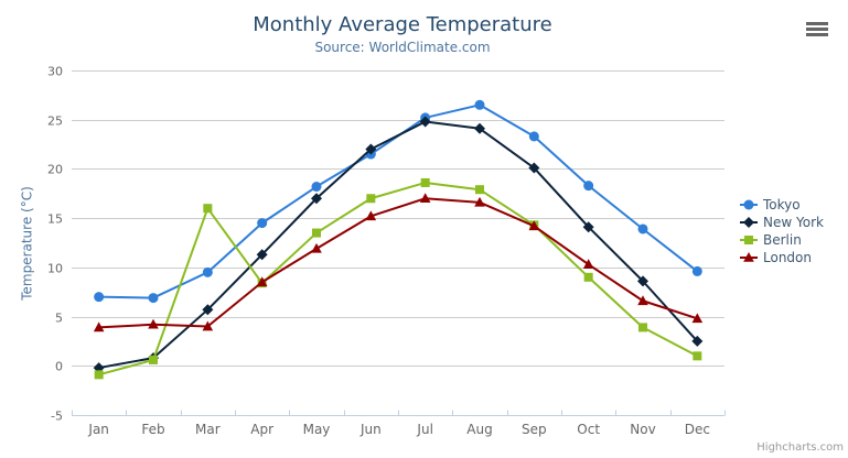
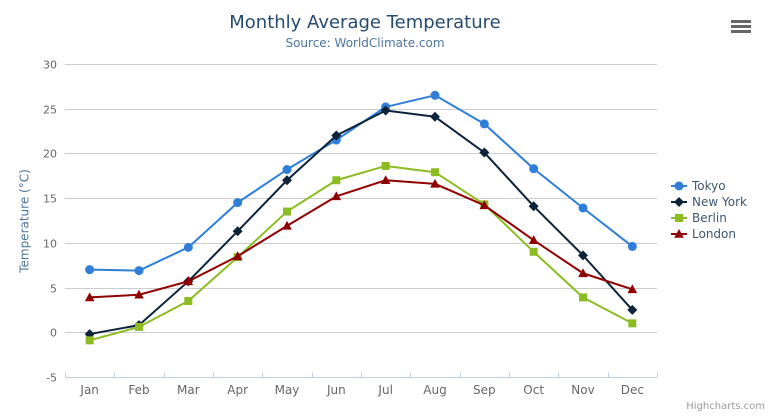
Berlin/Mar: 16 -> 4
London/Mar: 4 -> 6
